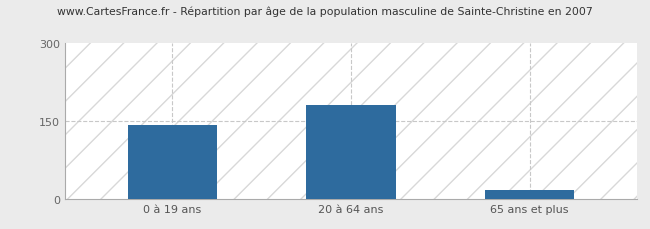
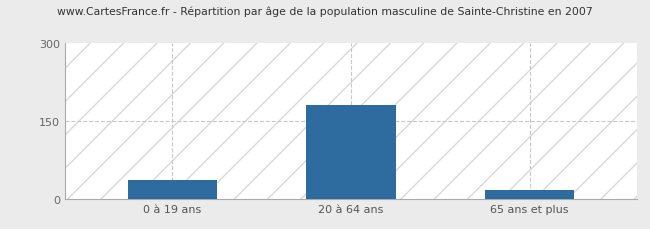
0 à 19 ans: 143 -> 36
